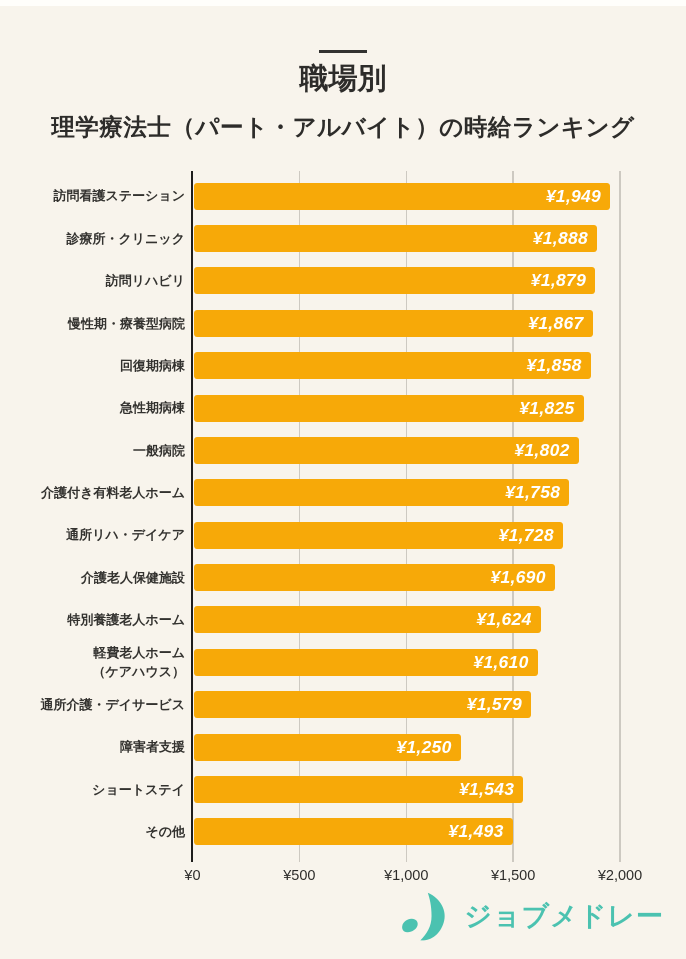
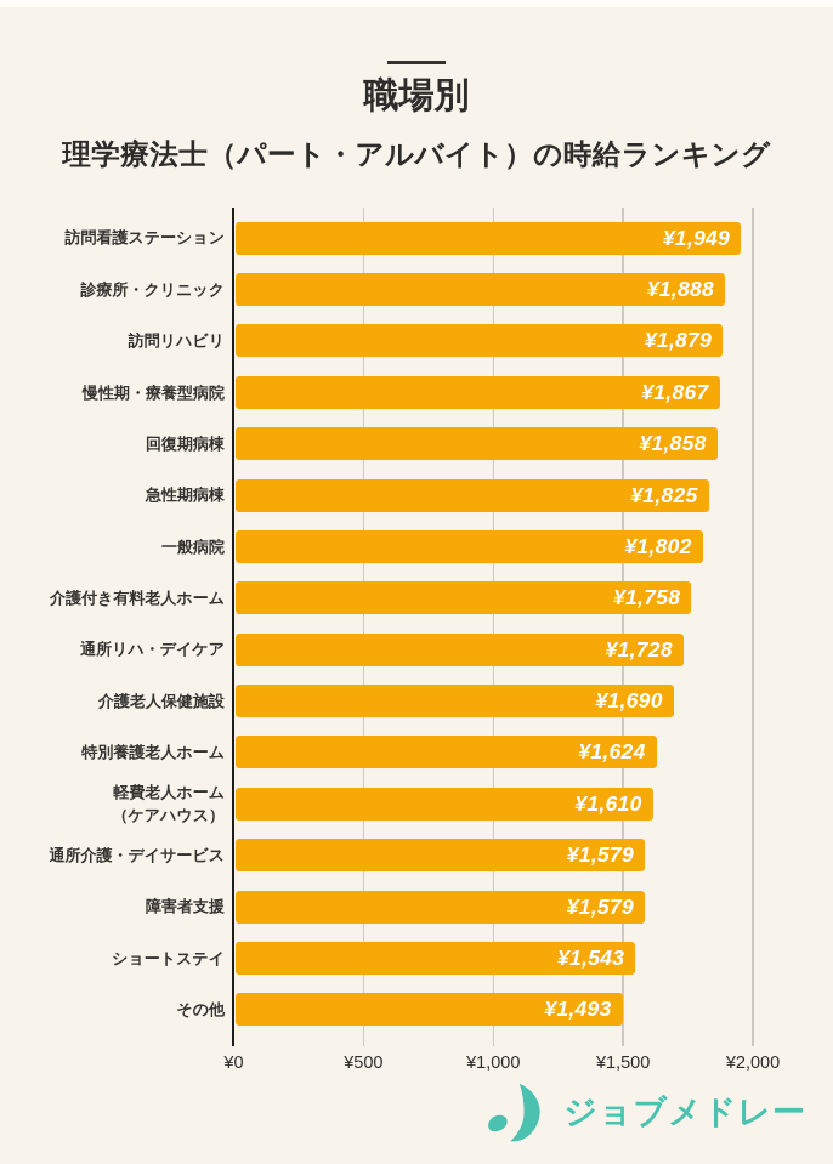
障害者支援: ¥1,250 -> ¥1,579
